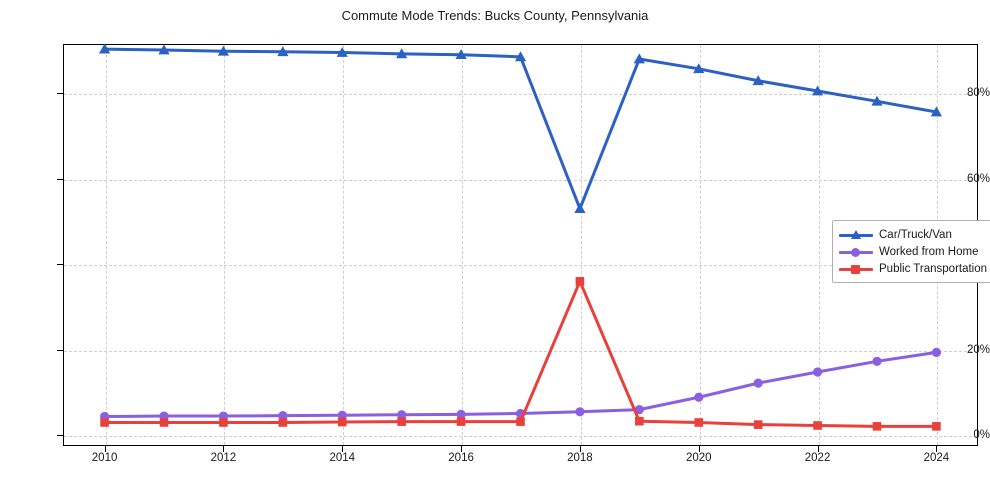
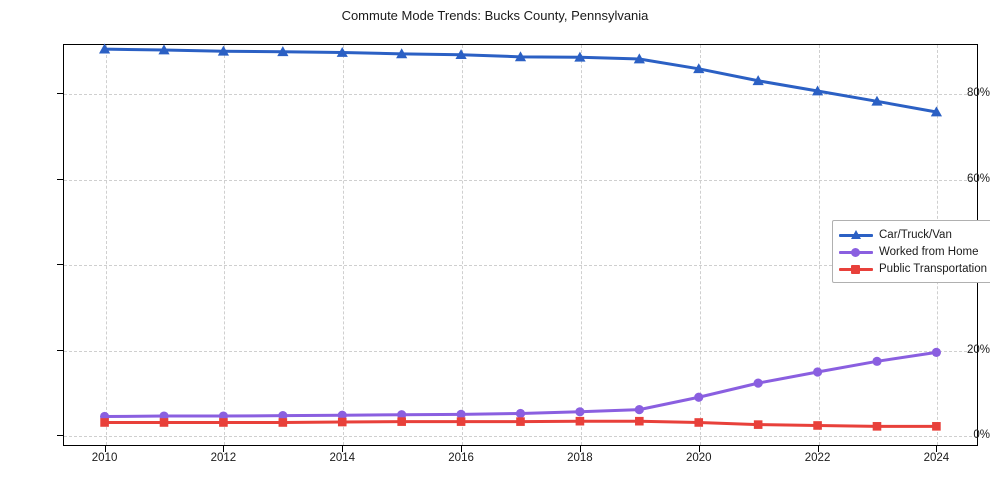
Car/Truck/Van/2018: 53% -> 88%
Public Transportation/2018: 36% -> 3%
